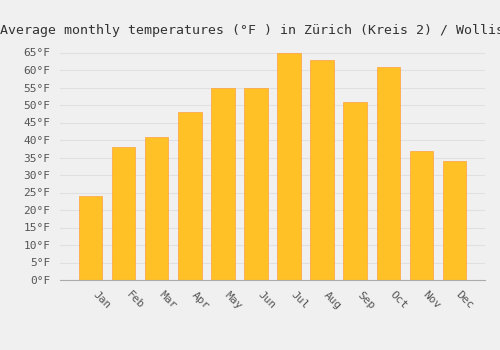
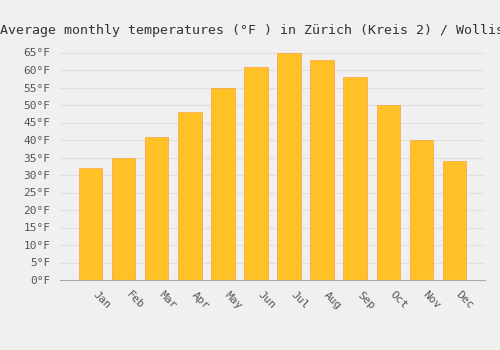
Jan: 24°F -> 32°F
Feb: 38°F -> 35°F
Jun: 55°F -> 61°F
Sep: 51°F -> 58°F
Oct: 61°F -> 50°F
Nov: 37°F -> 40°F
